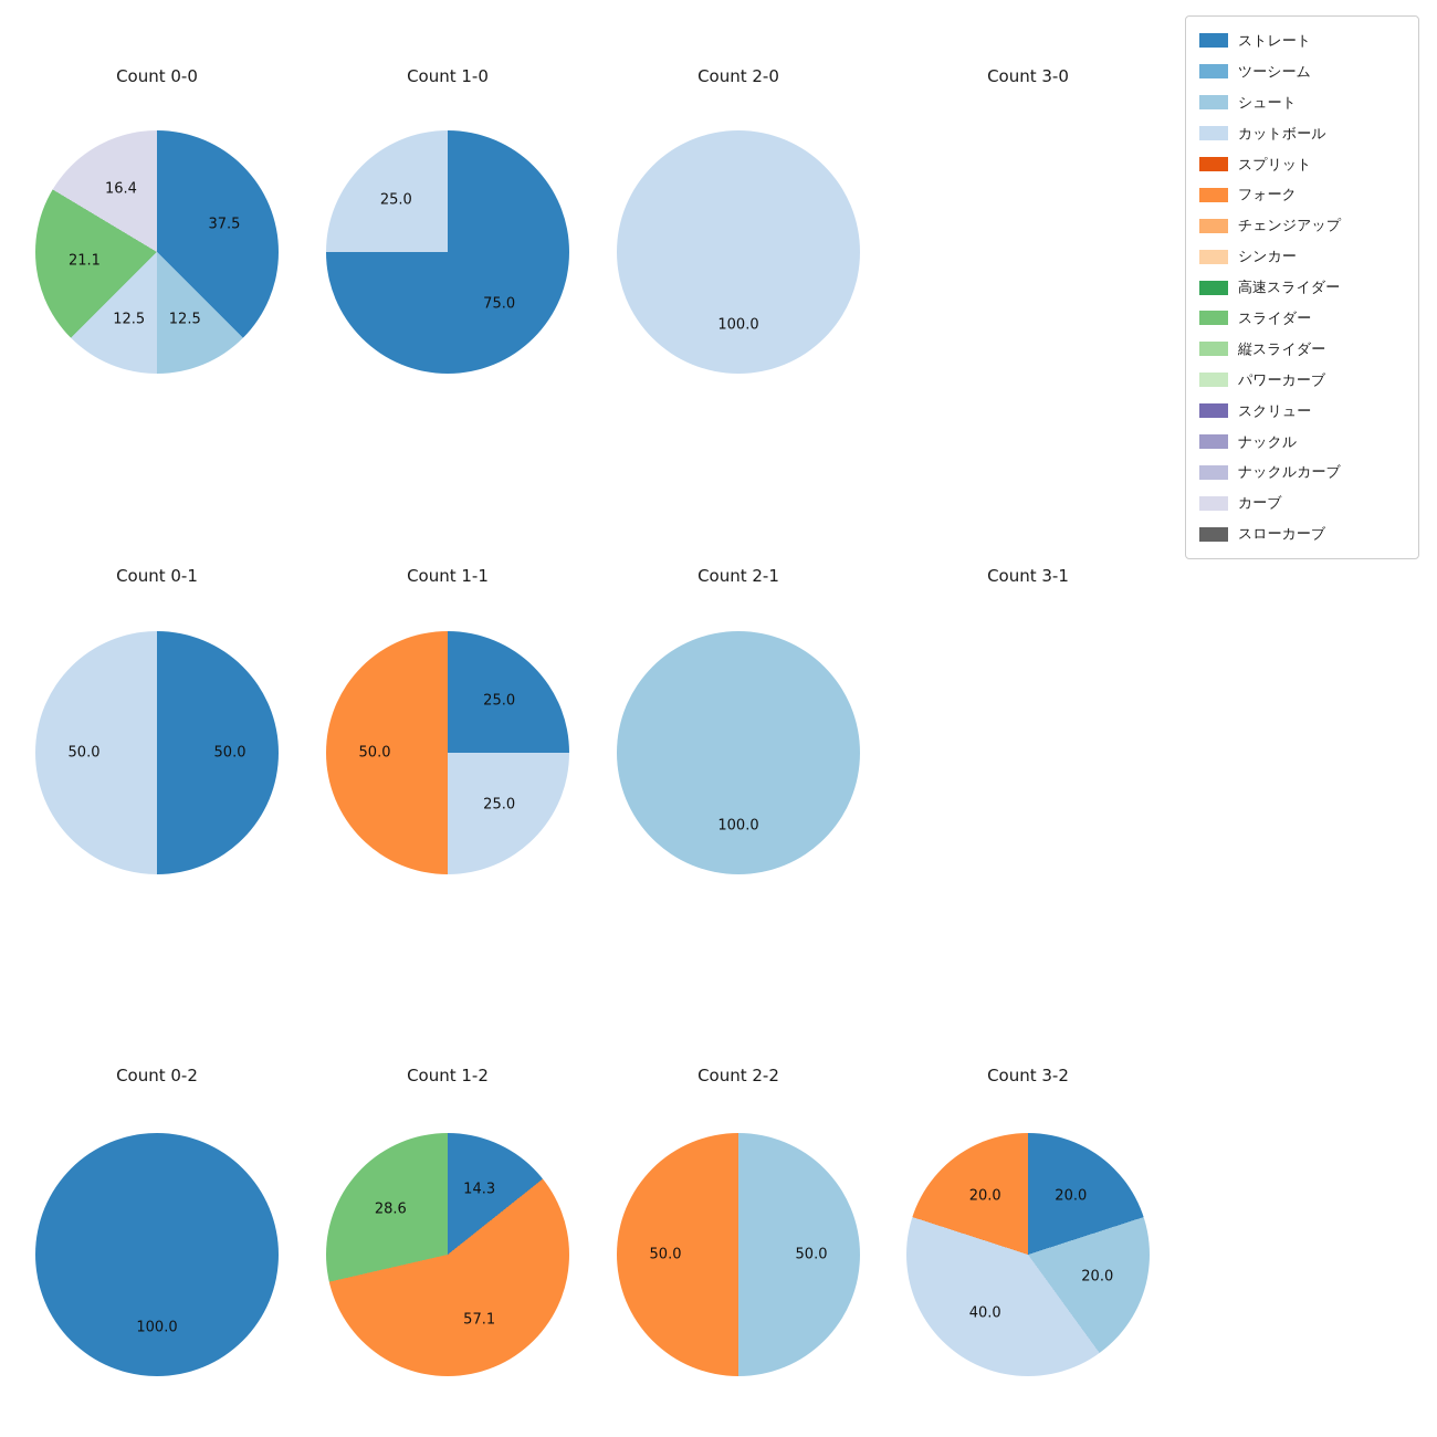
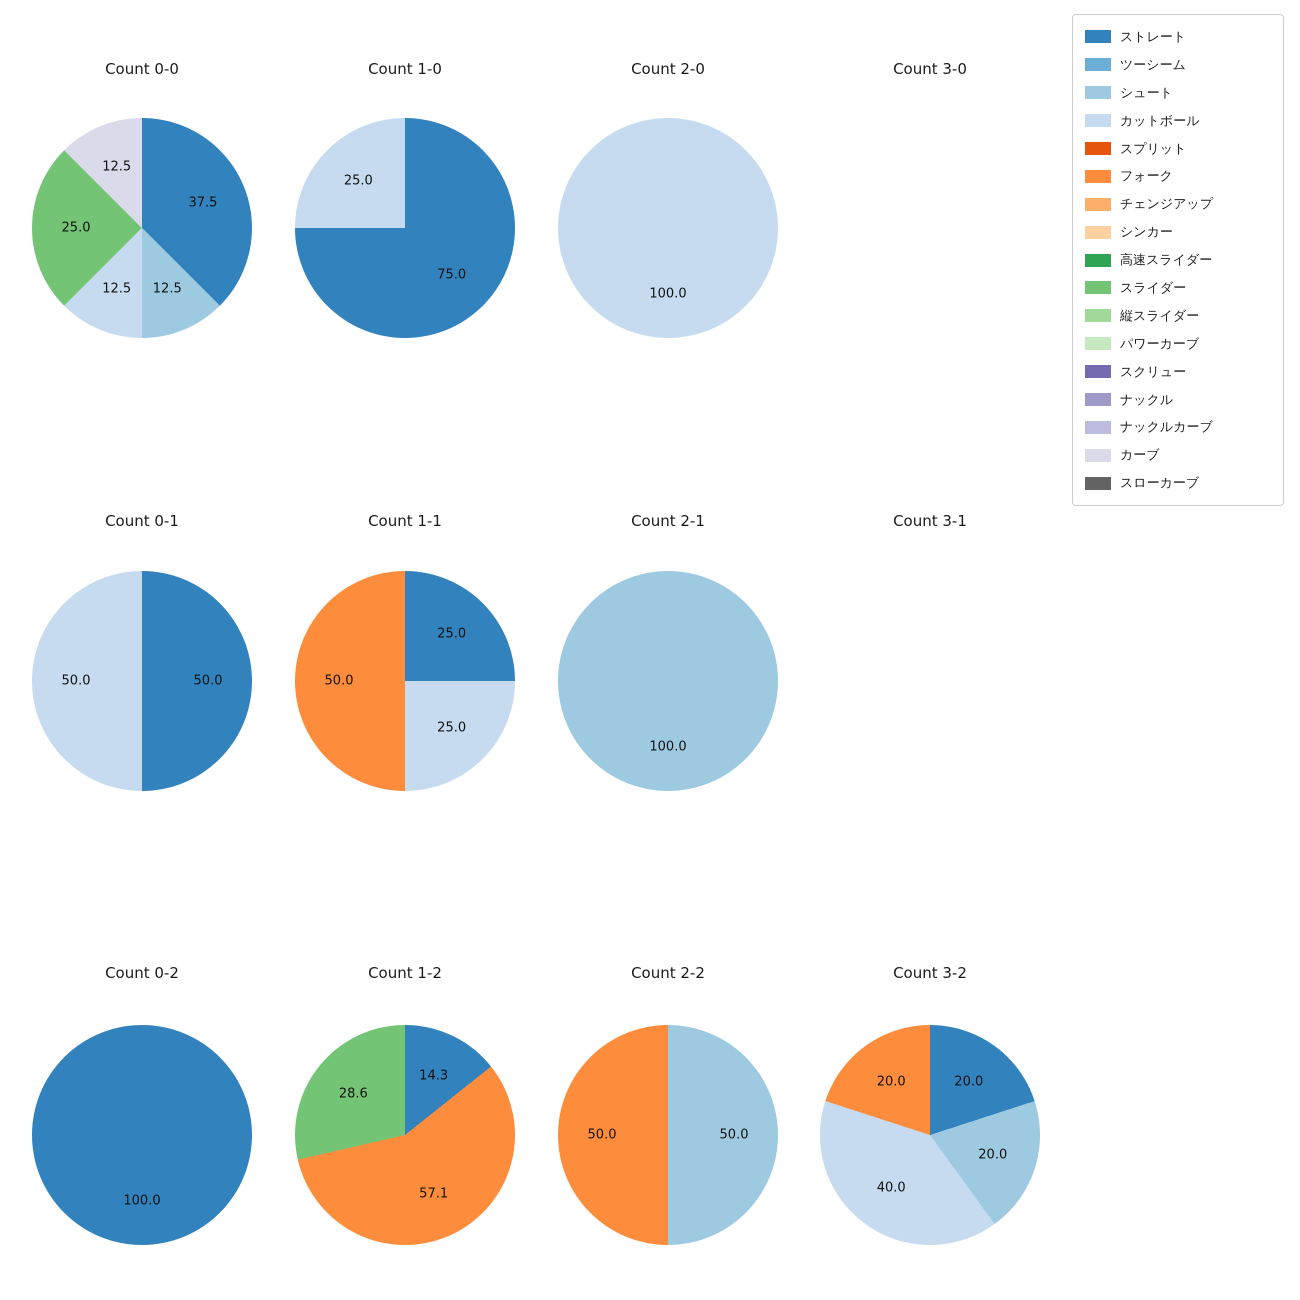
Count 0-0/スライダー: 21.1 -> 25.0
Count 0-0/カーブ: 16.4 -> 12.5
